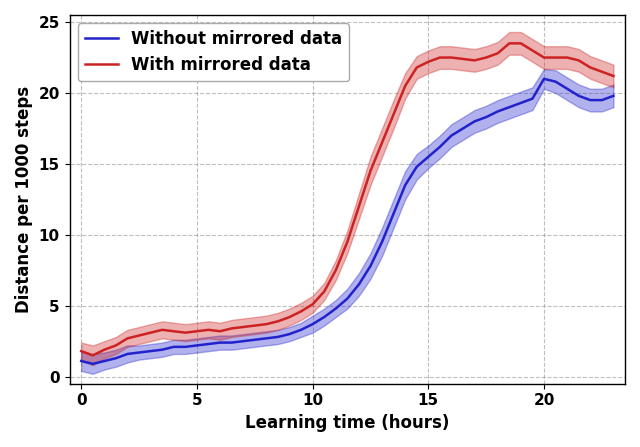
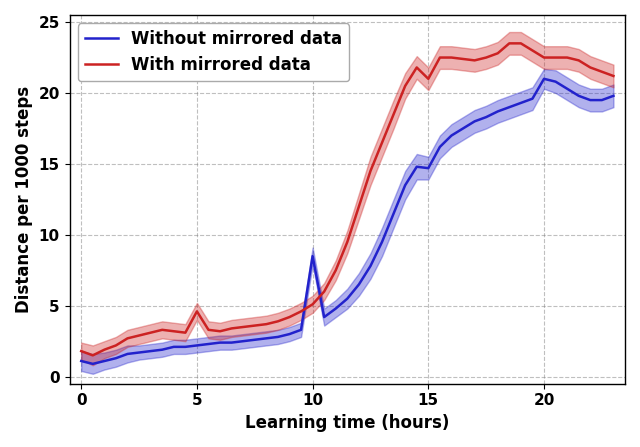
With mirrored data/5: 3.2 -> 4.6
Without mirrored data/10: 3.7 -> 8.5
Without mirrored data/15: 15.5 -> 14.7
With mirrored data/15: 22.2 -> 21.0
